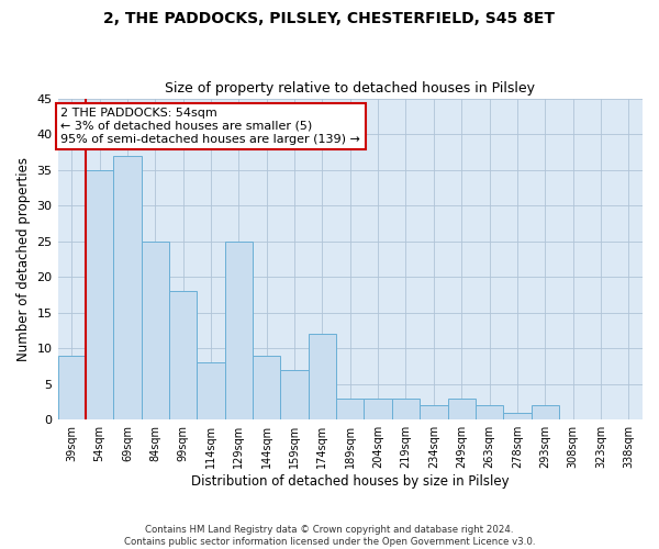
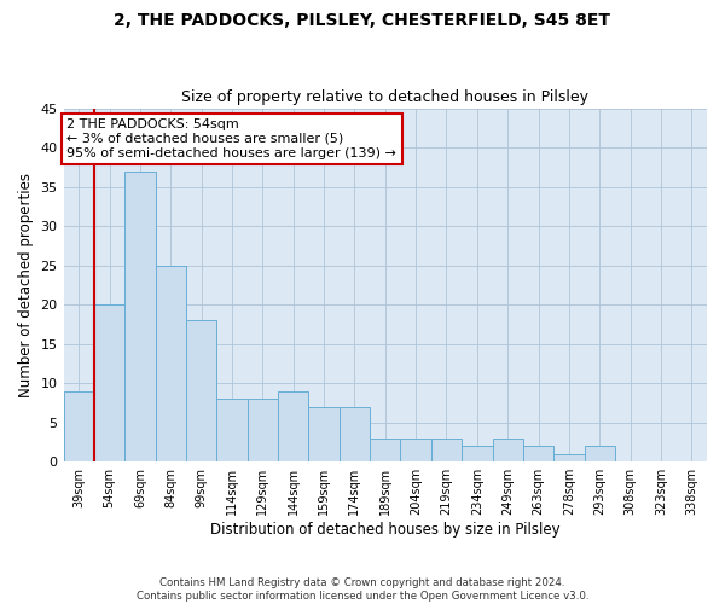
54sqm: 35 -> 20
129sqm: 25 -> 8
174sqm: 12 -> 7
